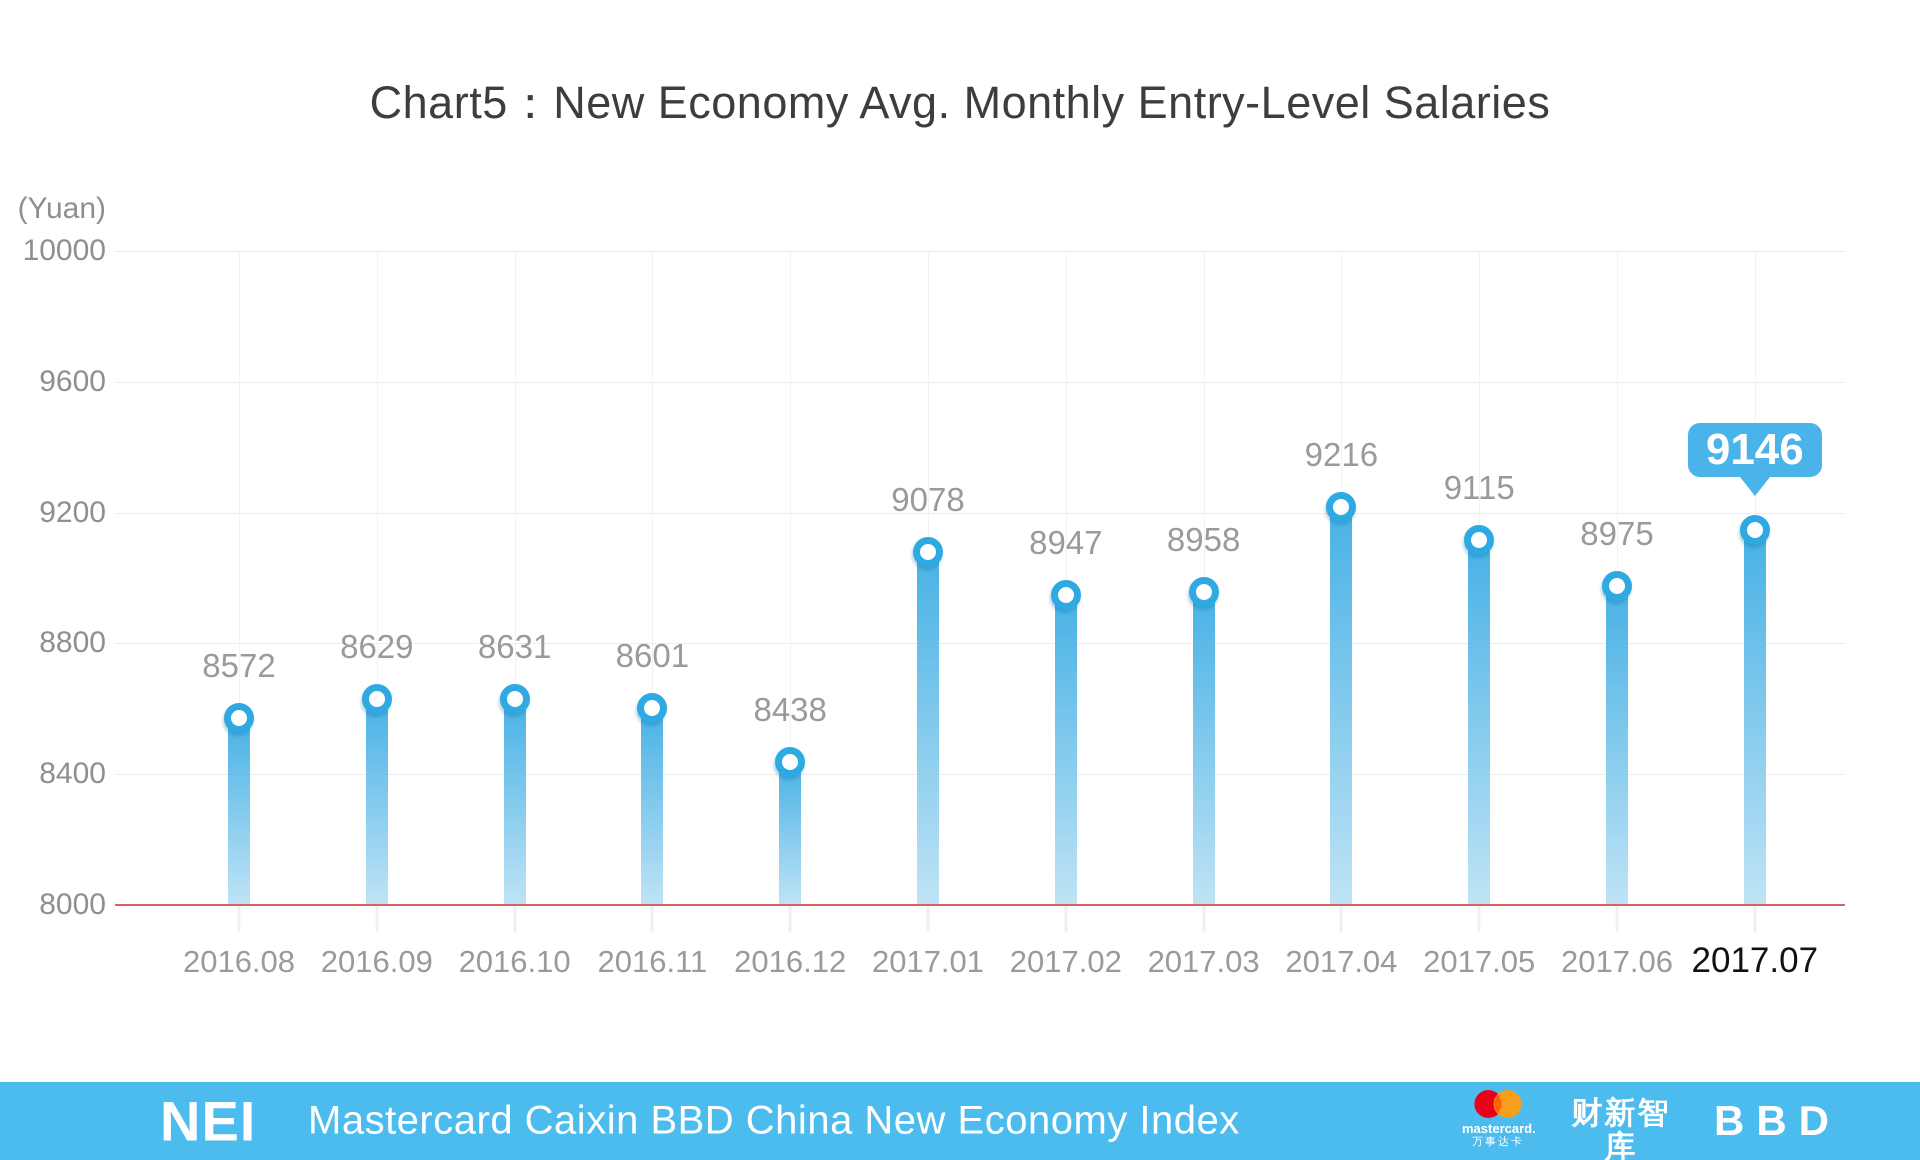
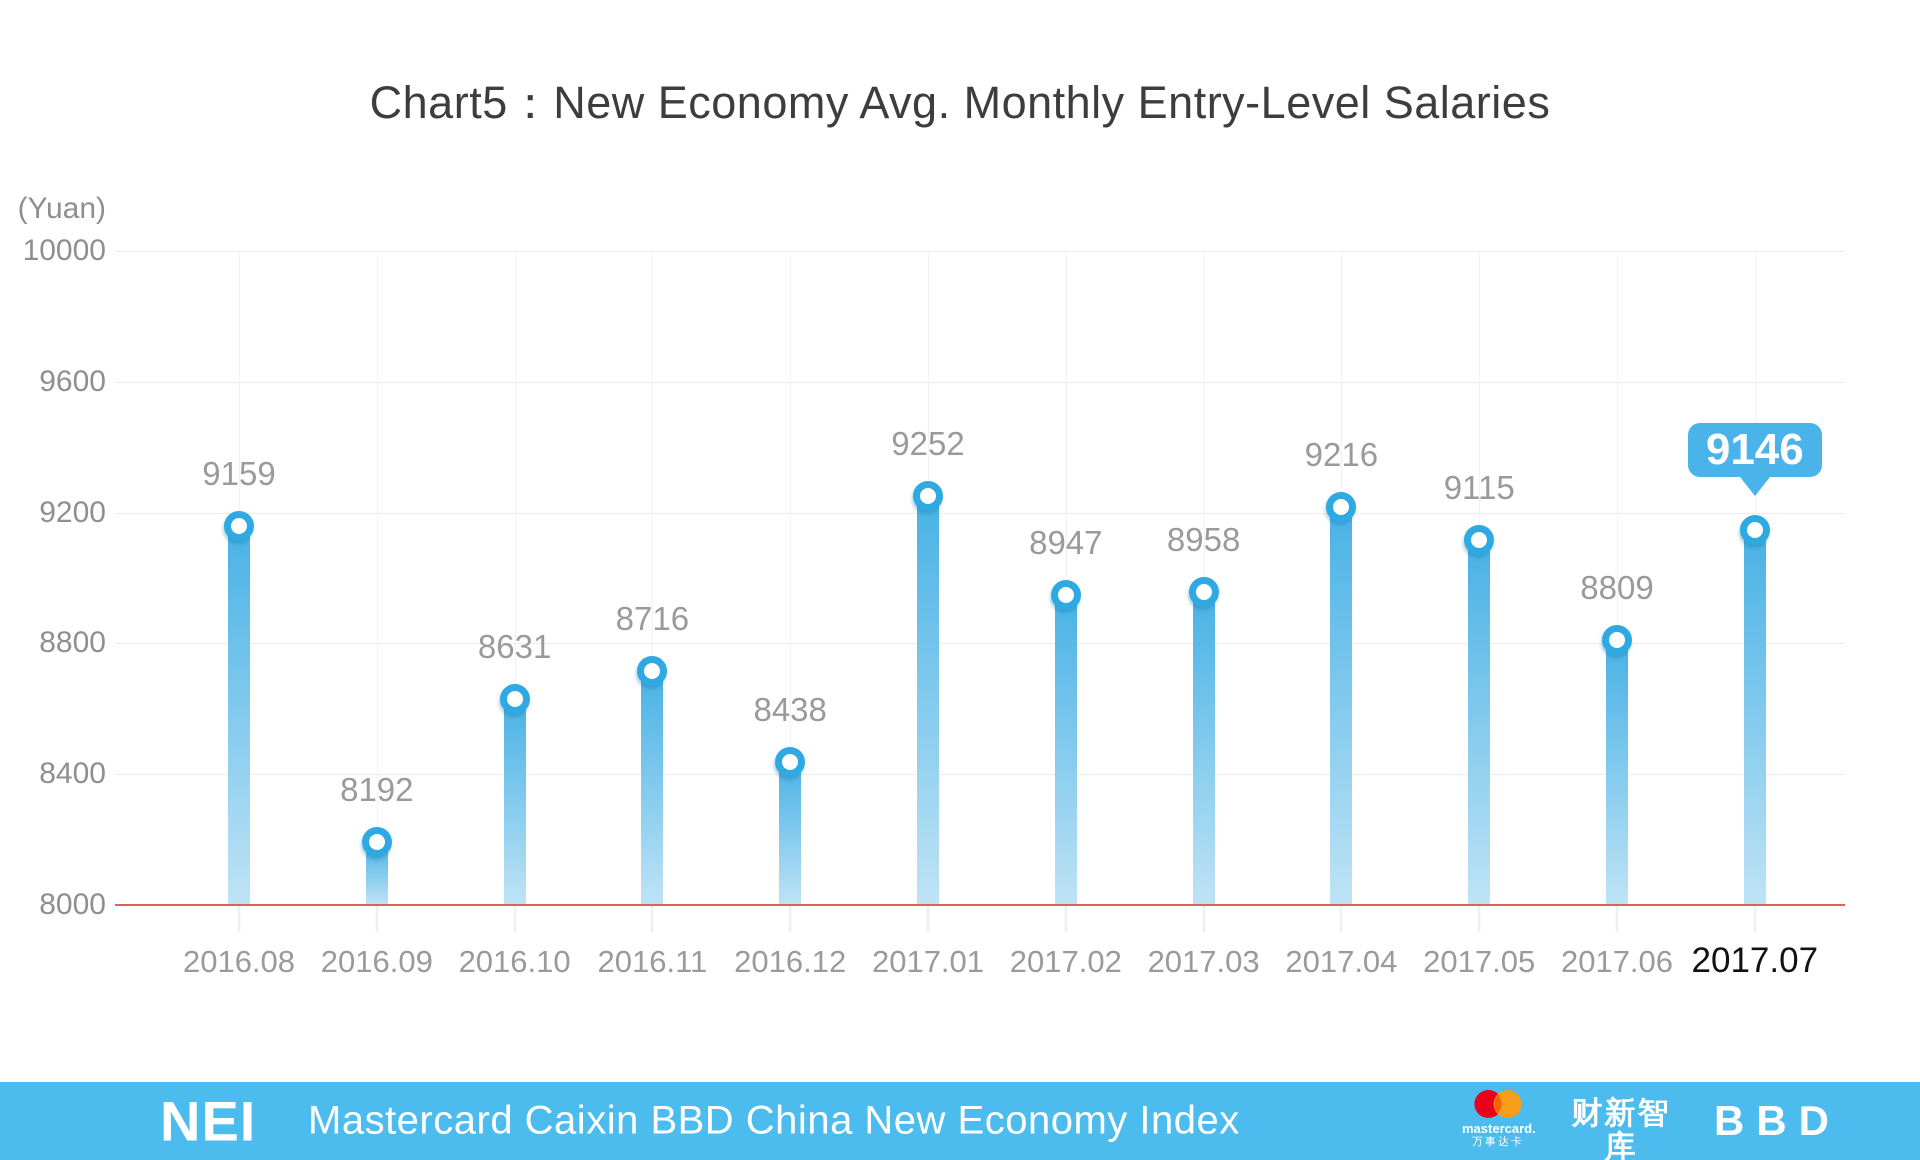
2016.08: 8572 -> 9159
2016.09: 8629 -> 8192
2016.11: 8601 -> 8716
2017.01: 9078 -> 9252
2017.06: 8975 -> 8809
